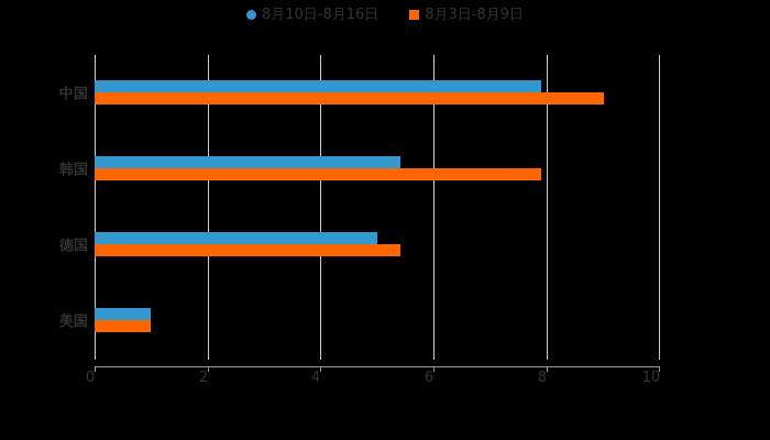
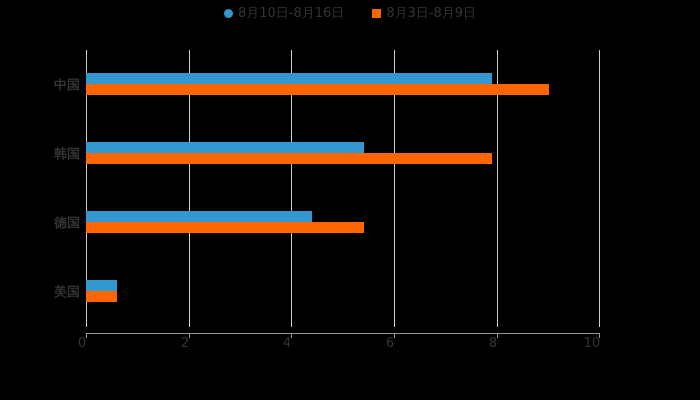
8月10日-8月16日/德国: 5.0 -> 4.4
8月10日-8月16日/美国: 1.0 -> 0.6
8月3日-8月9日/美国: 1.0 -> 0.6
